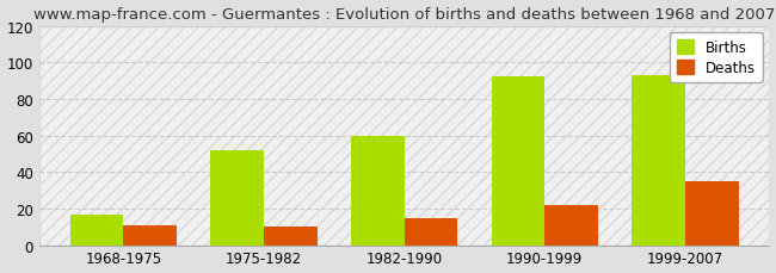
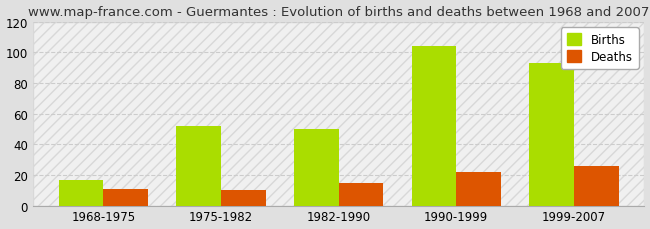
Births/1982-1990: 60 -> 50
Births/1990-1999: 92 -> 104
Deaths/1999-2007: 35 -> 26
